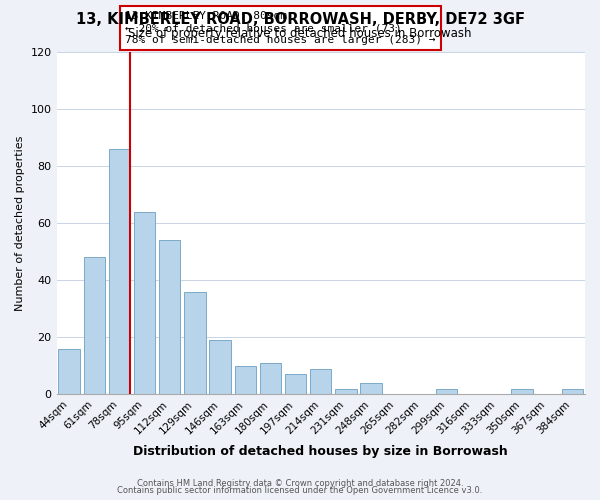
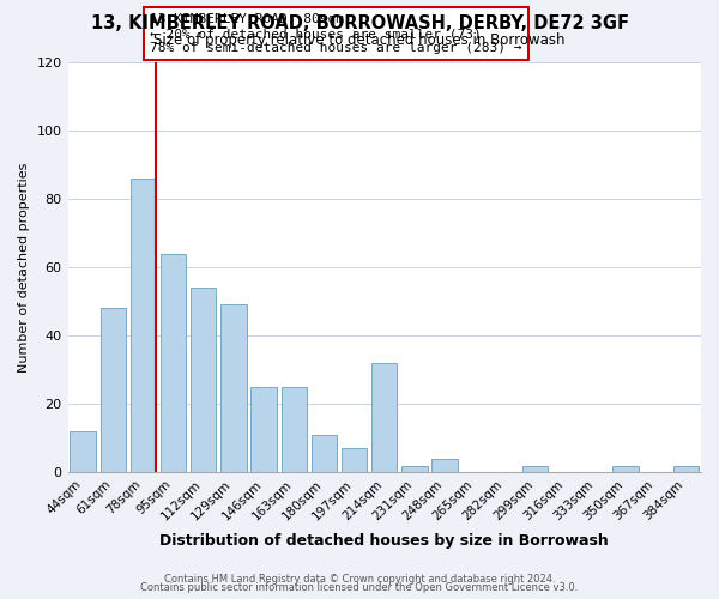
44sqm: 16 -> 12
129sqm: 36 -> 49
146sqm: 19 -> 25
163sqm: 10 -> 25
214sqm: 9 -> 32
